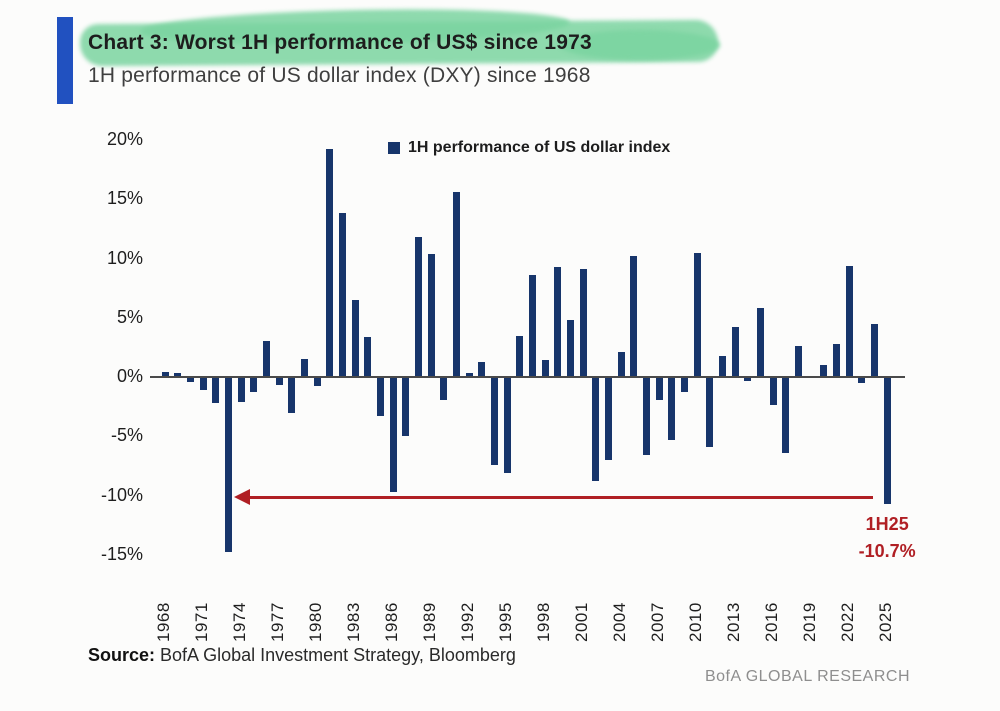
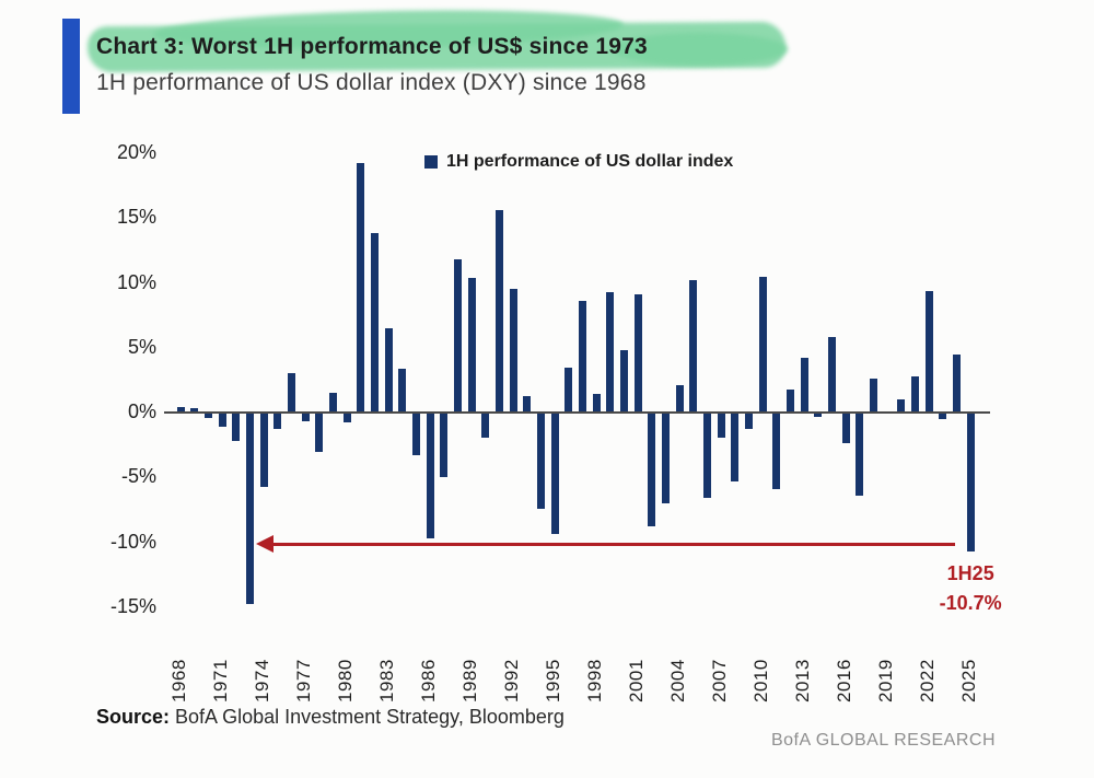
1974: -2.1% -> -5.7%
1992: 0.3% -> 9.5%
1995: -8.1% -> -9.4%
